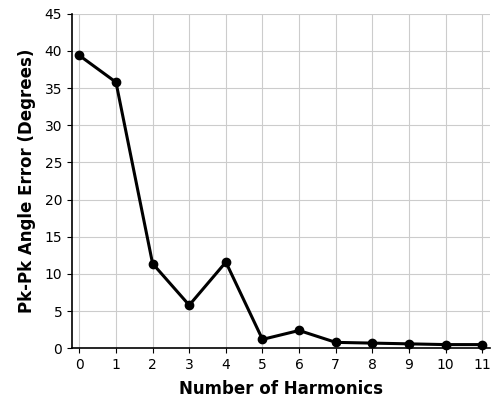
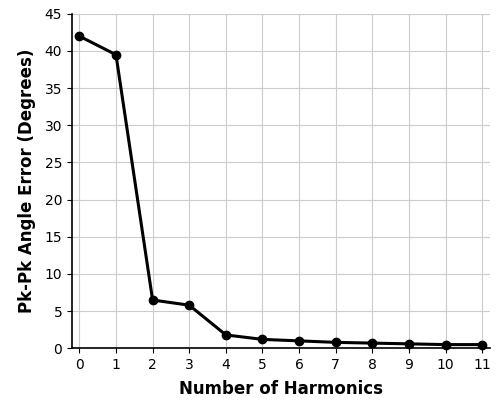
0: 39.4 -> 42.0
1: 35.8 -> 39.5
2: 11.4 -> 6.5
4: 11.6 -> 1.8
6: 2.4 -> 1.0
